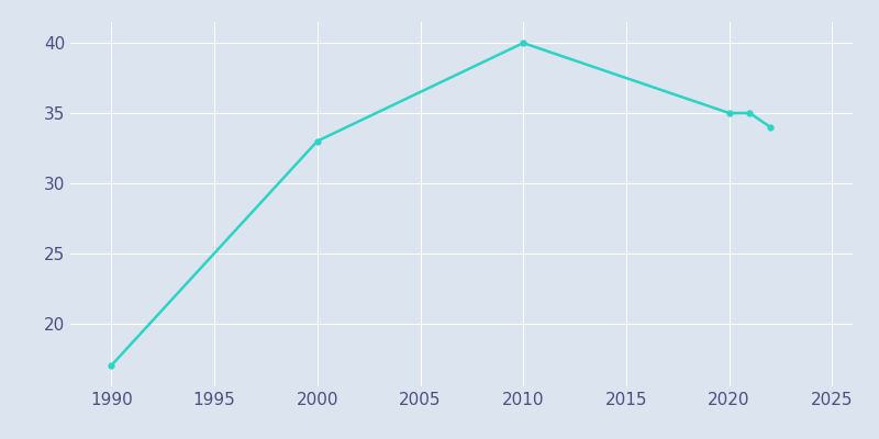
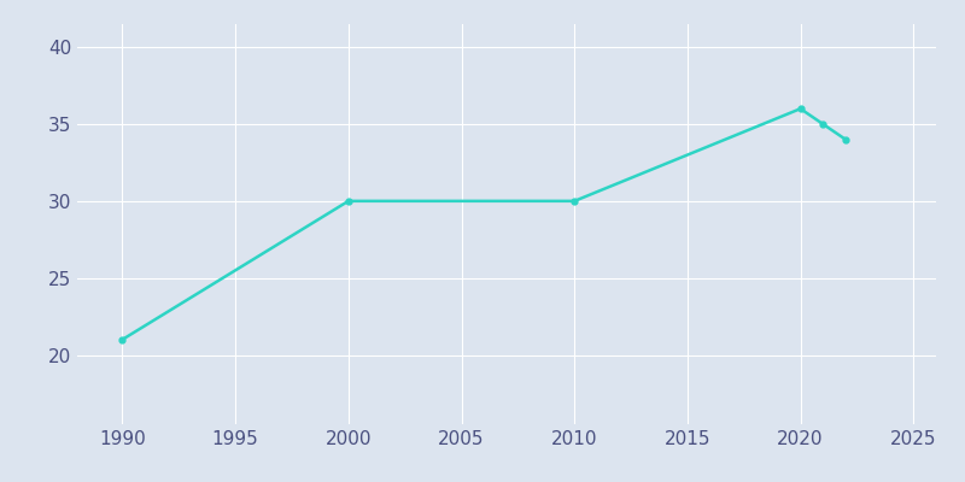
1990: 17 -> 21
2000: 33 -> 30
2010: 40 -> 30
2020: 35 -> 36
